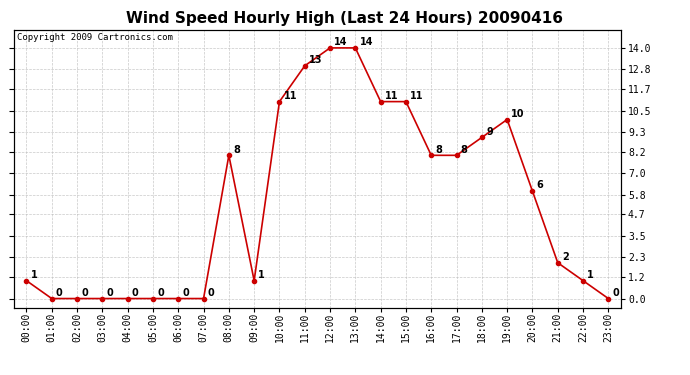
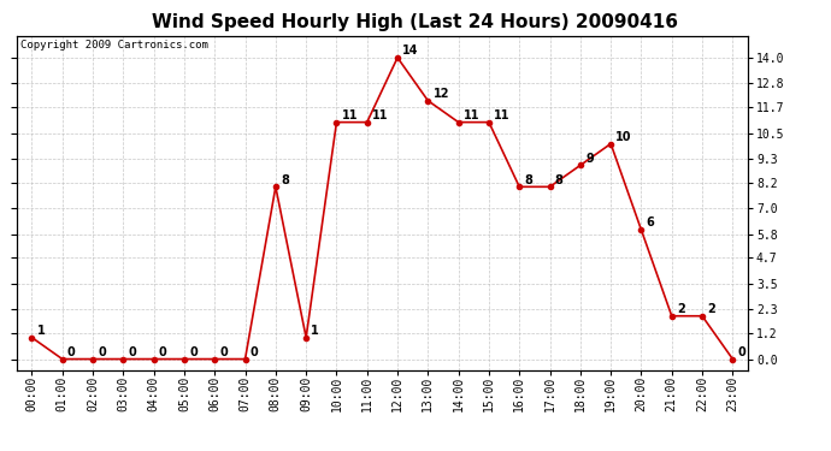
11:00: 13 -> 11
13:00: 14 -> 12
22:00: 1 -> 2
